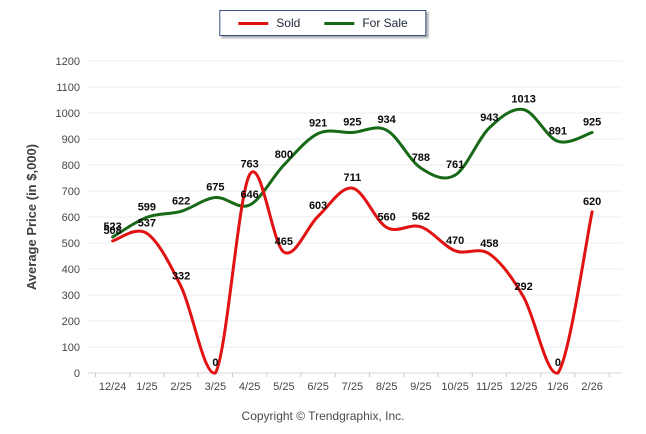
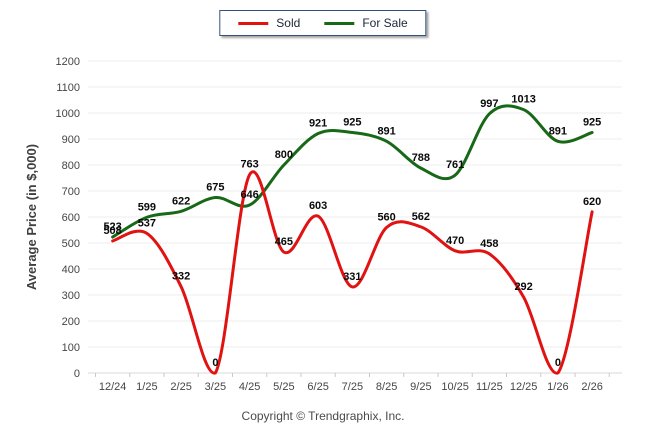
Sold/7/25: 711 -> 331
For Sale/8/25: 934 -> 891
For Sale/11/25: 943 -> 997
